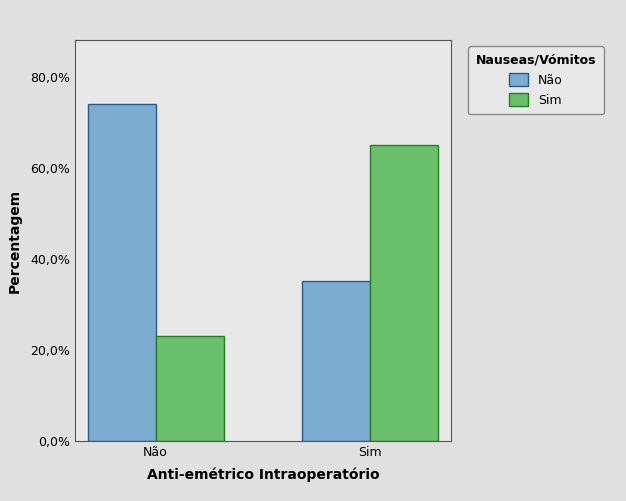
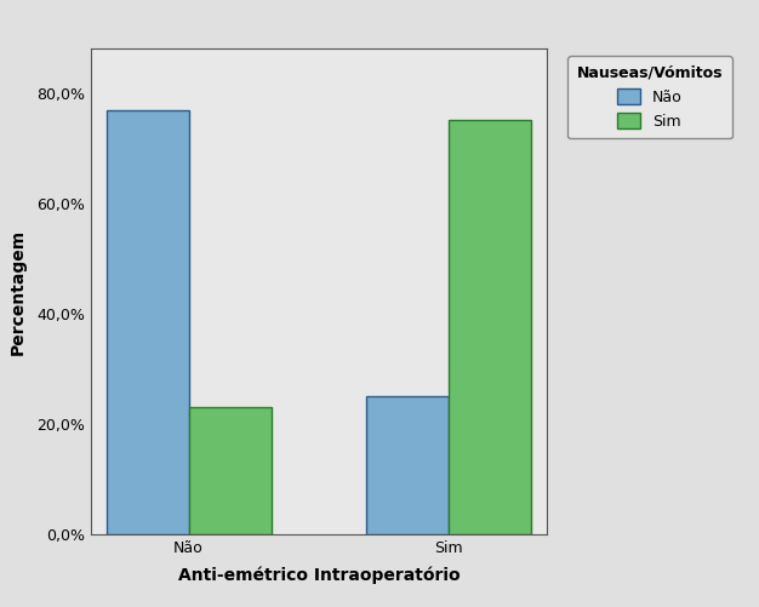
Não/Não: 74,0% -> 76,9%
Não/Sim: 35,0% -> 25,0%
Sim/Sim: 65,0% -> 75,0%
